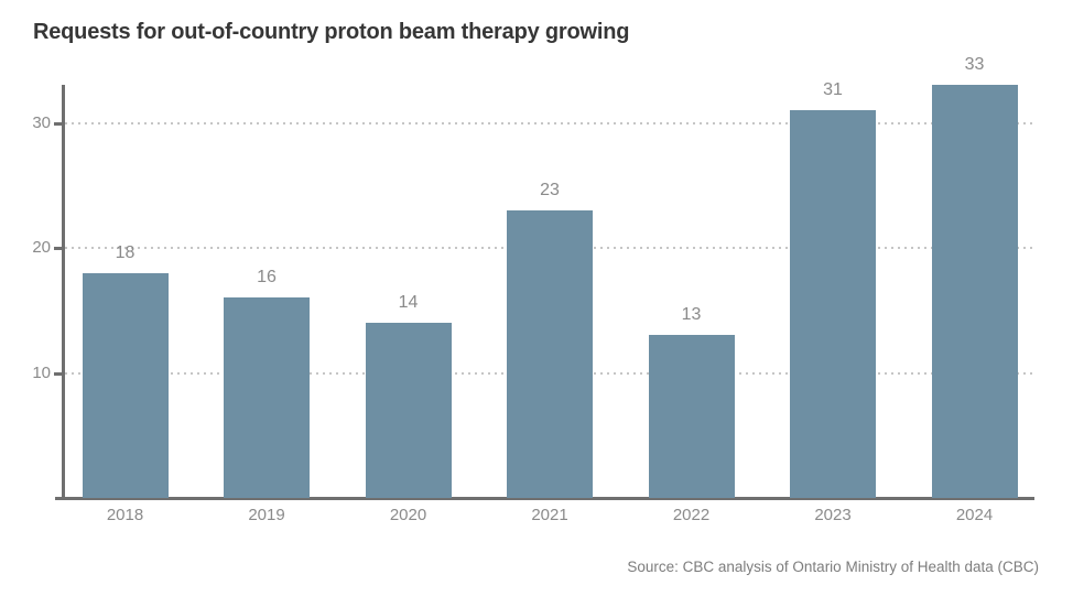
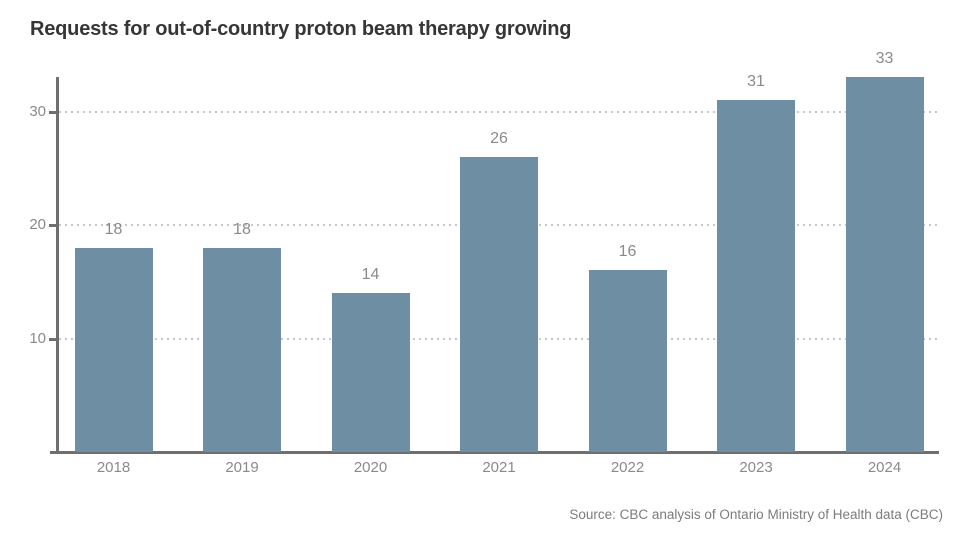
2019: 16 -> 18
2021: 23 -> 26
2022: 13 -> 16
